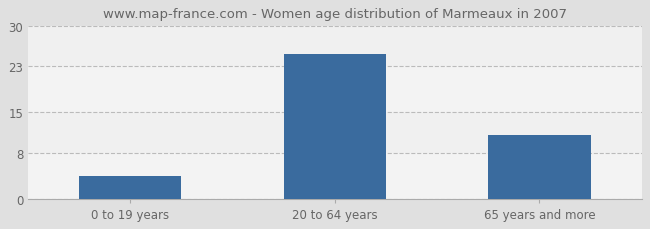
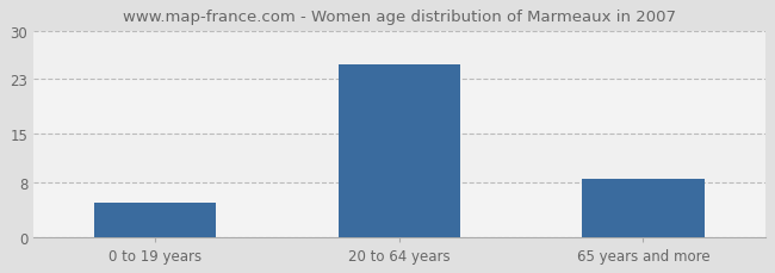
0 to 19 years: 4.0 -> 5.0
65 years and more: 11.0 -> 8.5
